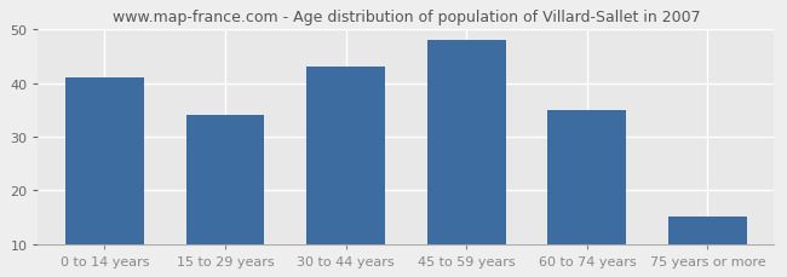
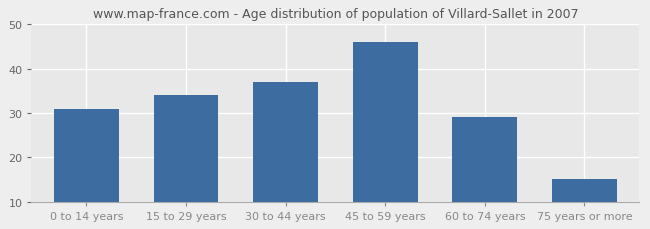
0 to 14 years: 41 -> 31
30 to 44 years: 43 -> 37
45 to 59 years: 48 -> 46
60 to 74 years: 35 -> 29
